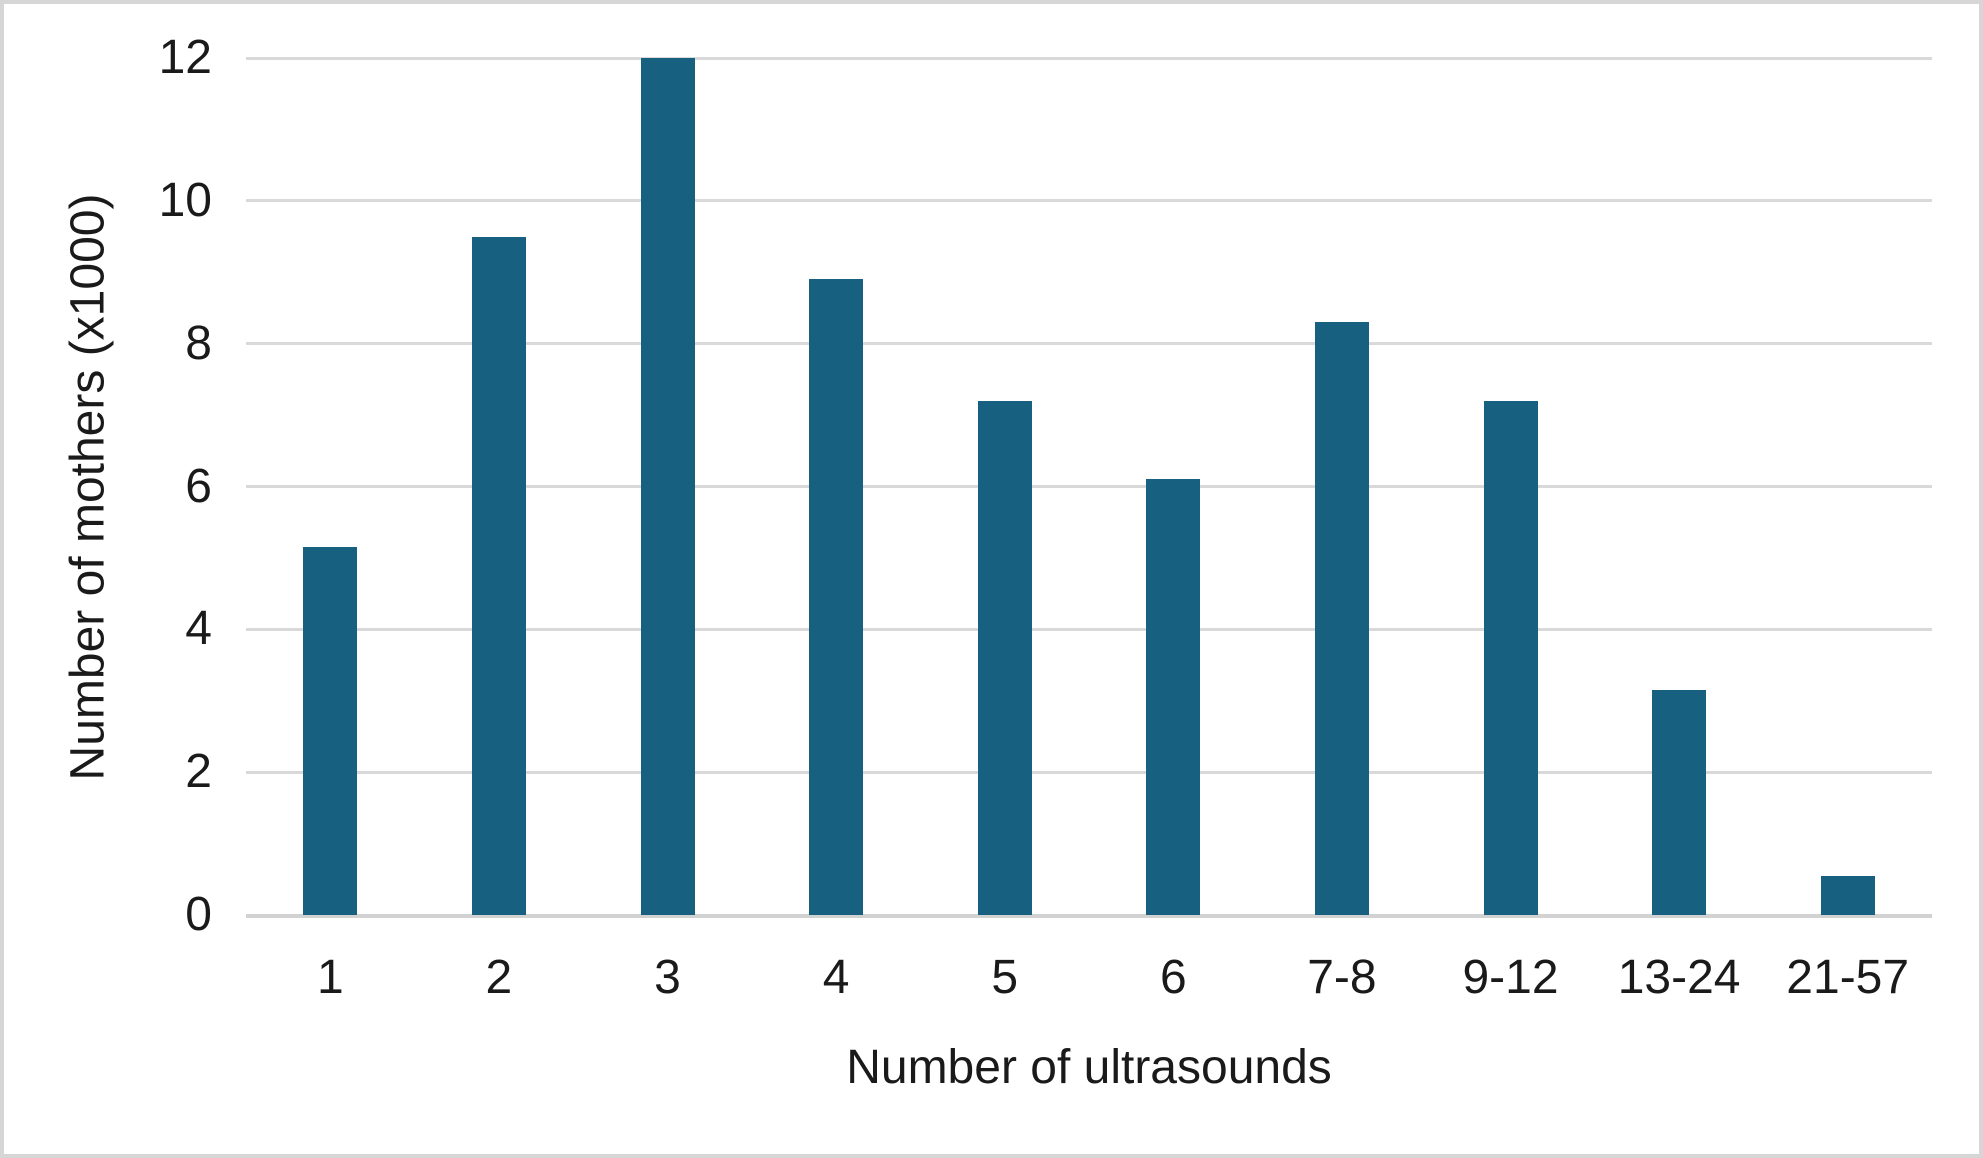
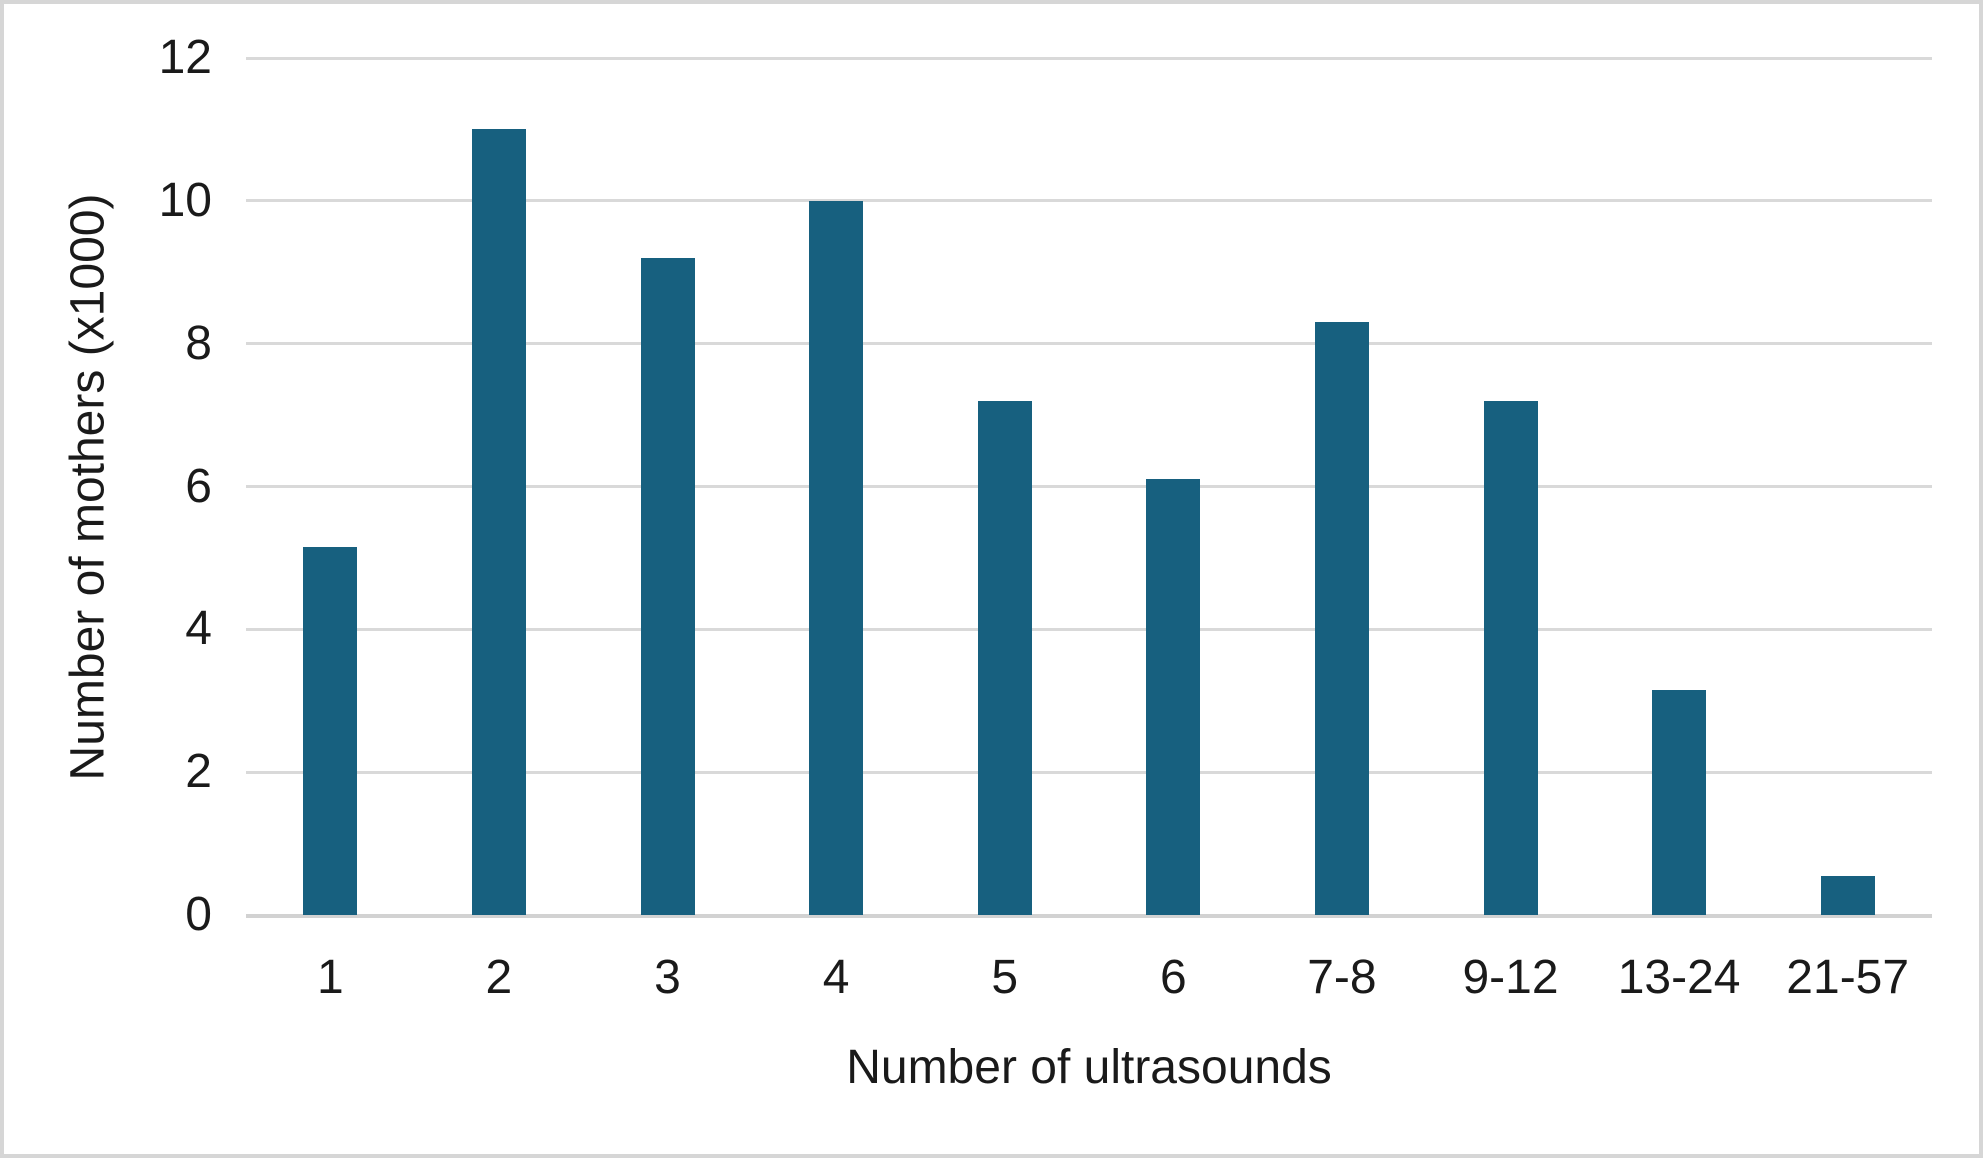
2: 9.5 -> 11.0
3: 12.0 -> 9.2
4: 8.9 -> 10.0
